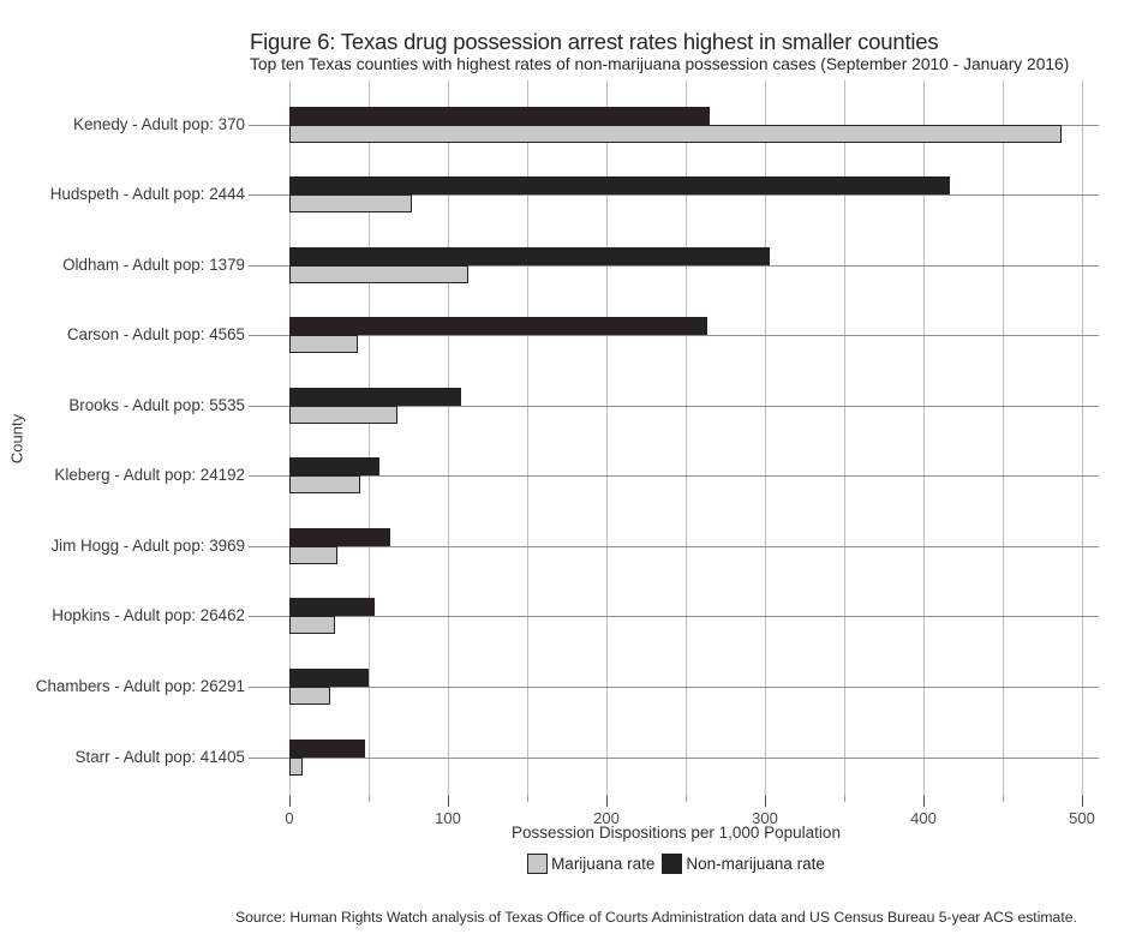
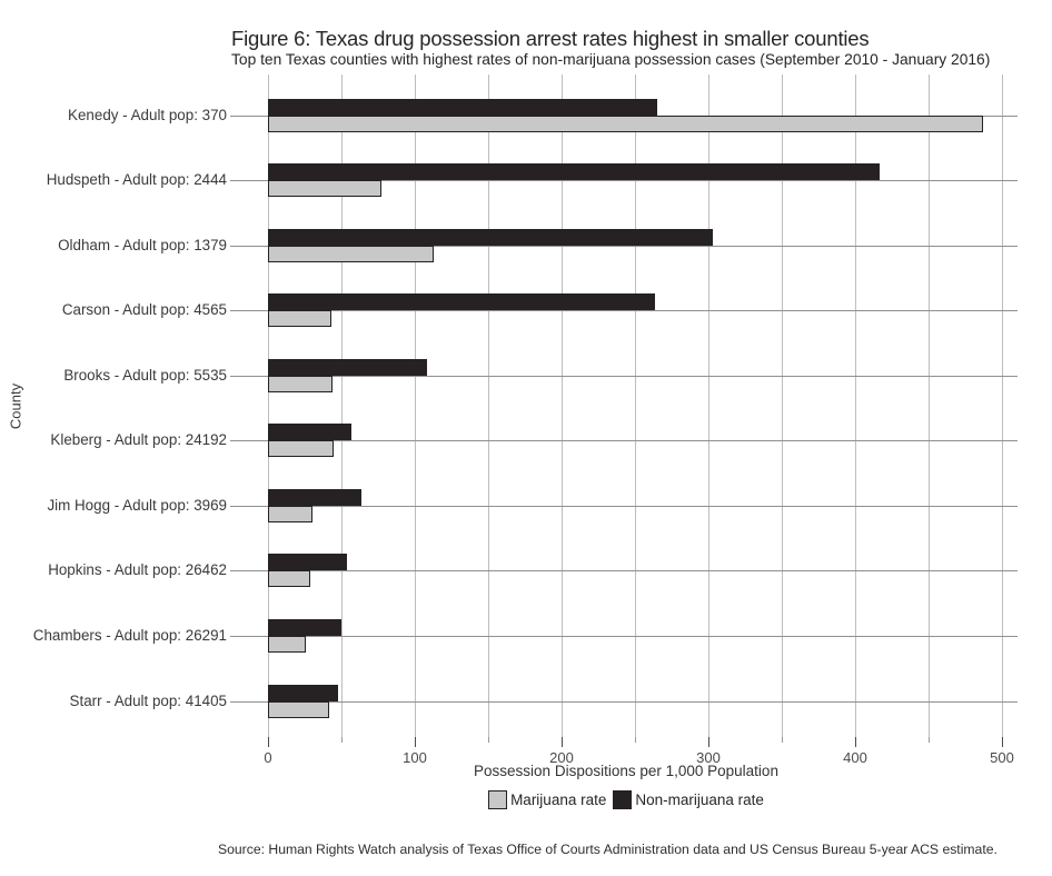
Marijuana rate/Brooks - Adult pop: 5535: 68 -> 44
Marijuana rate/Starr - Adult pop: 41405: 8 -> 42
